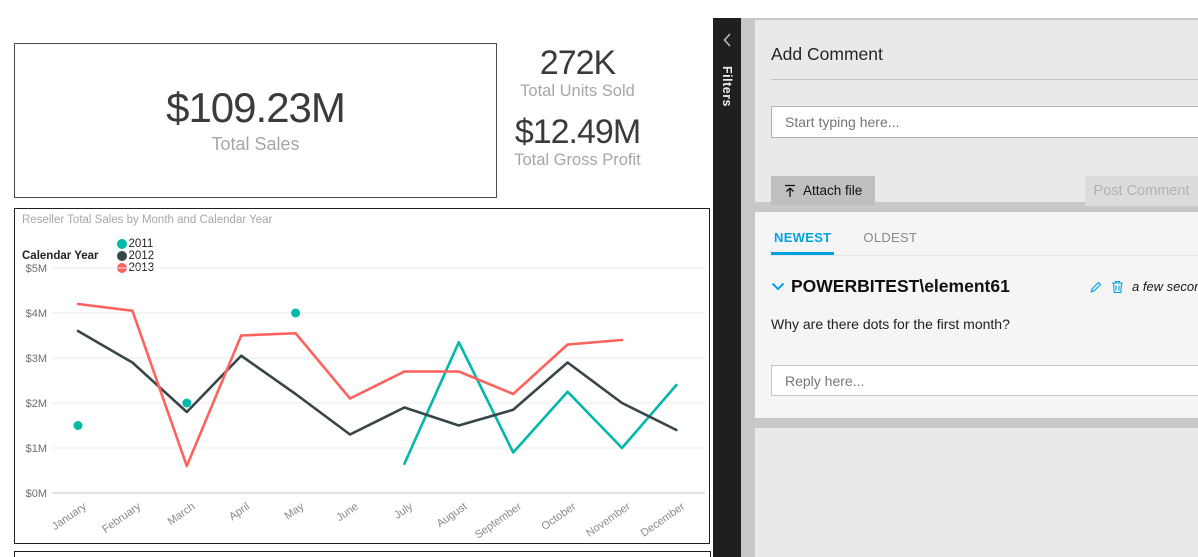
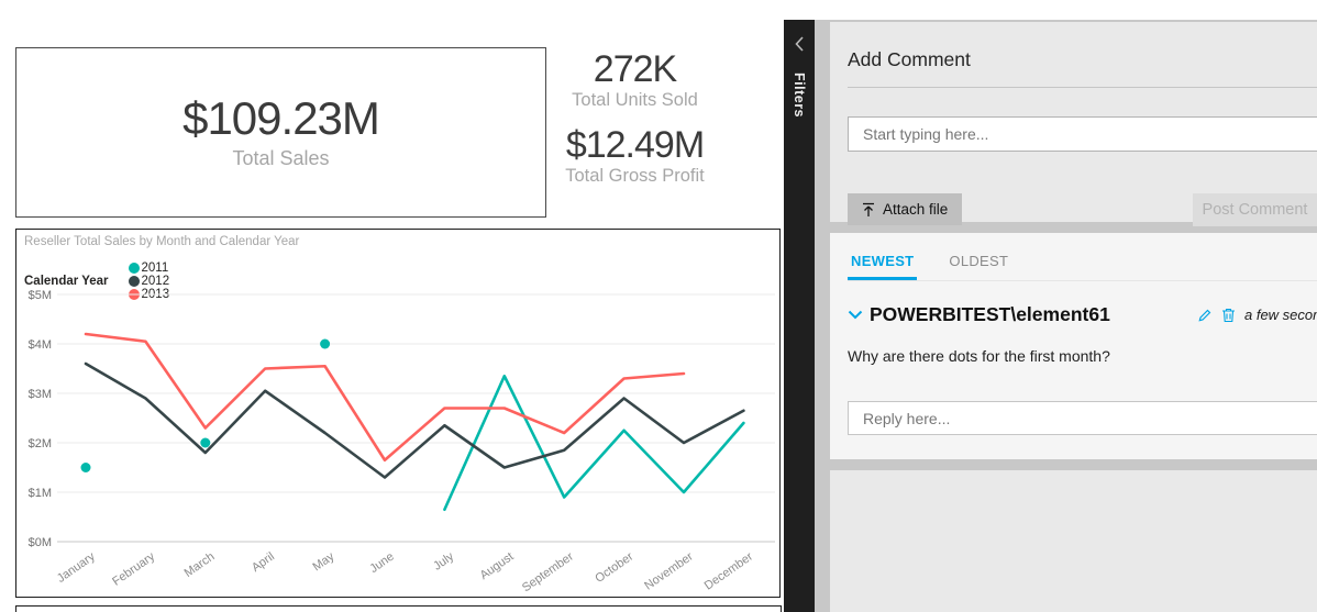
2013/March: $0.6M -> $2.3M
2013/June: $2.1M -> $1.6M
2012/July: $1.9M -> $2.4M
2012/December: $1.4M -> $2.6M
